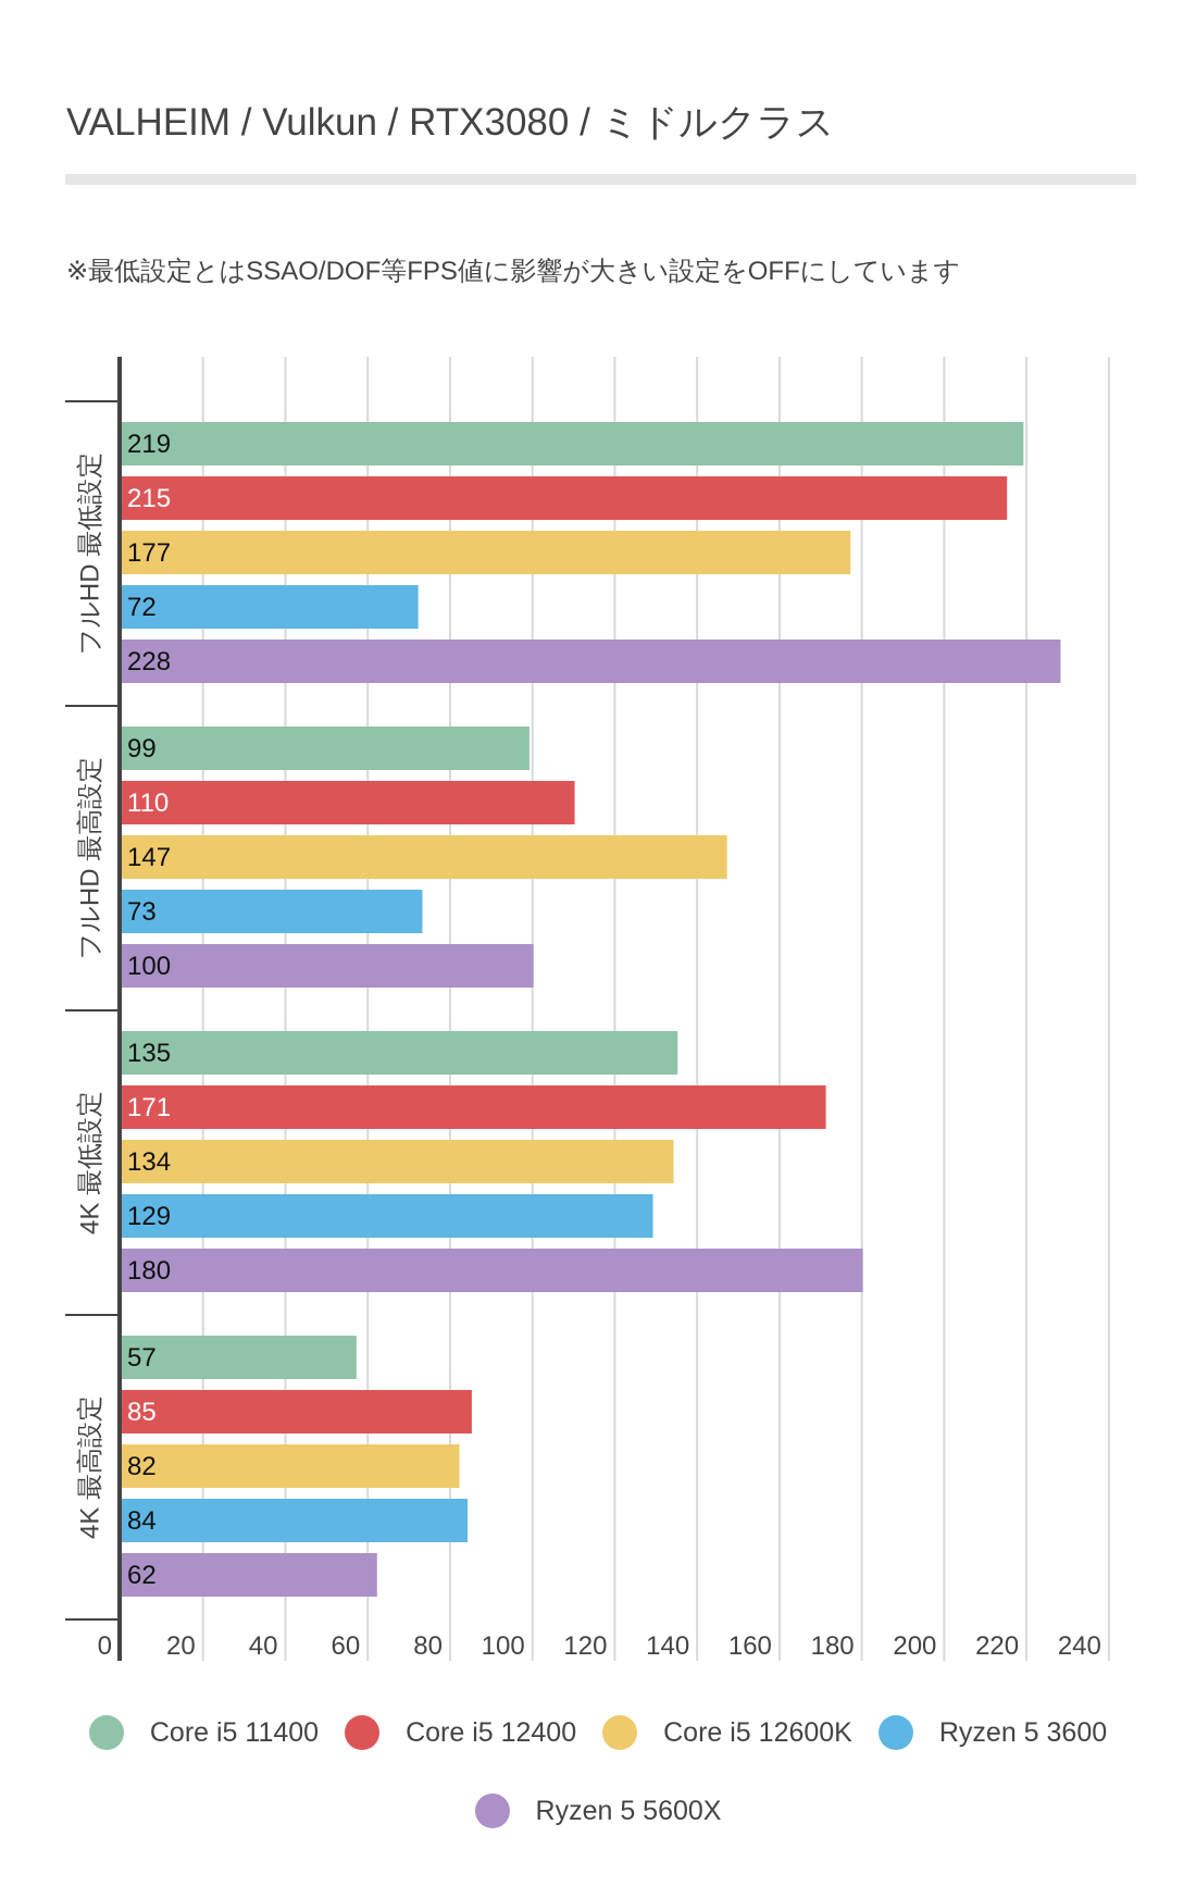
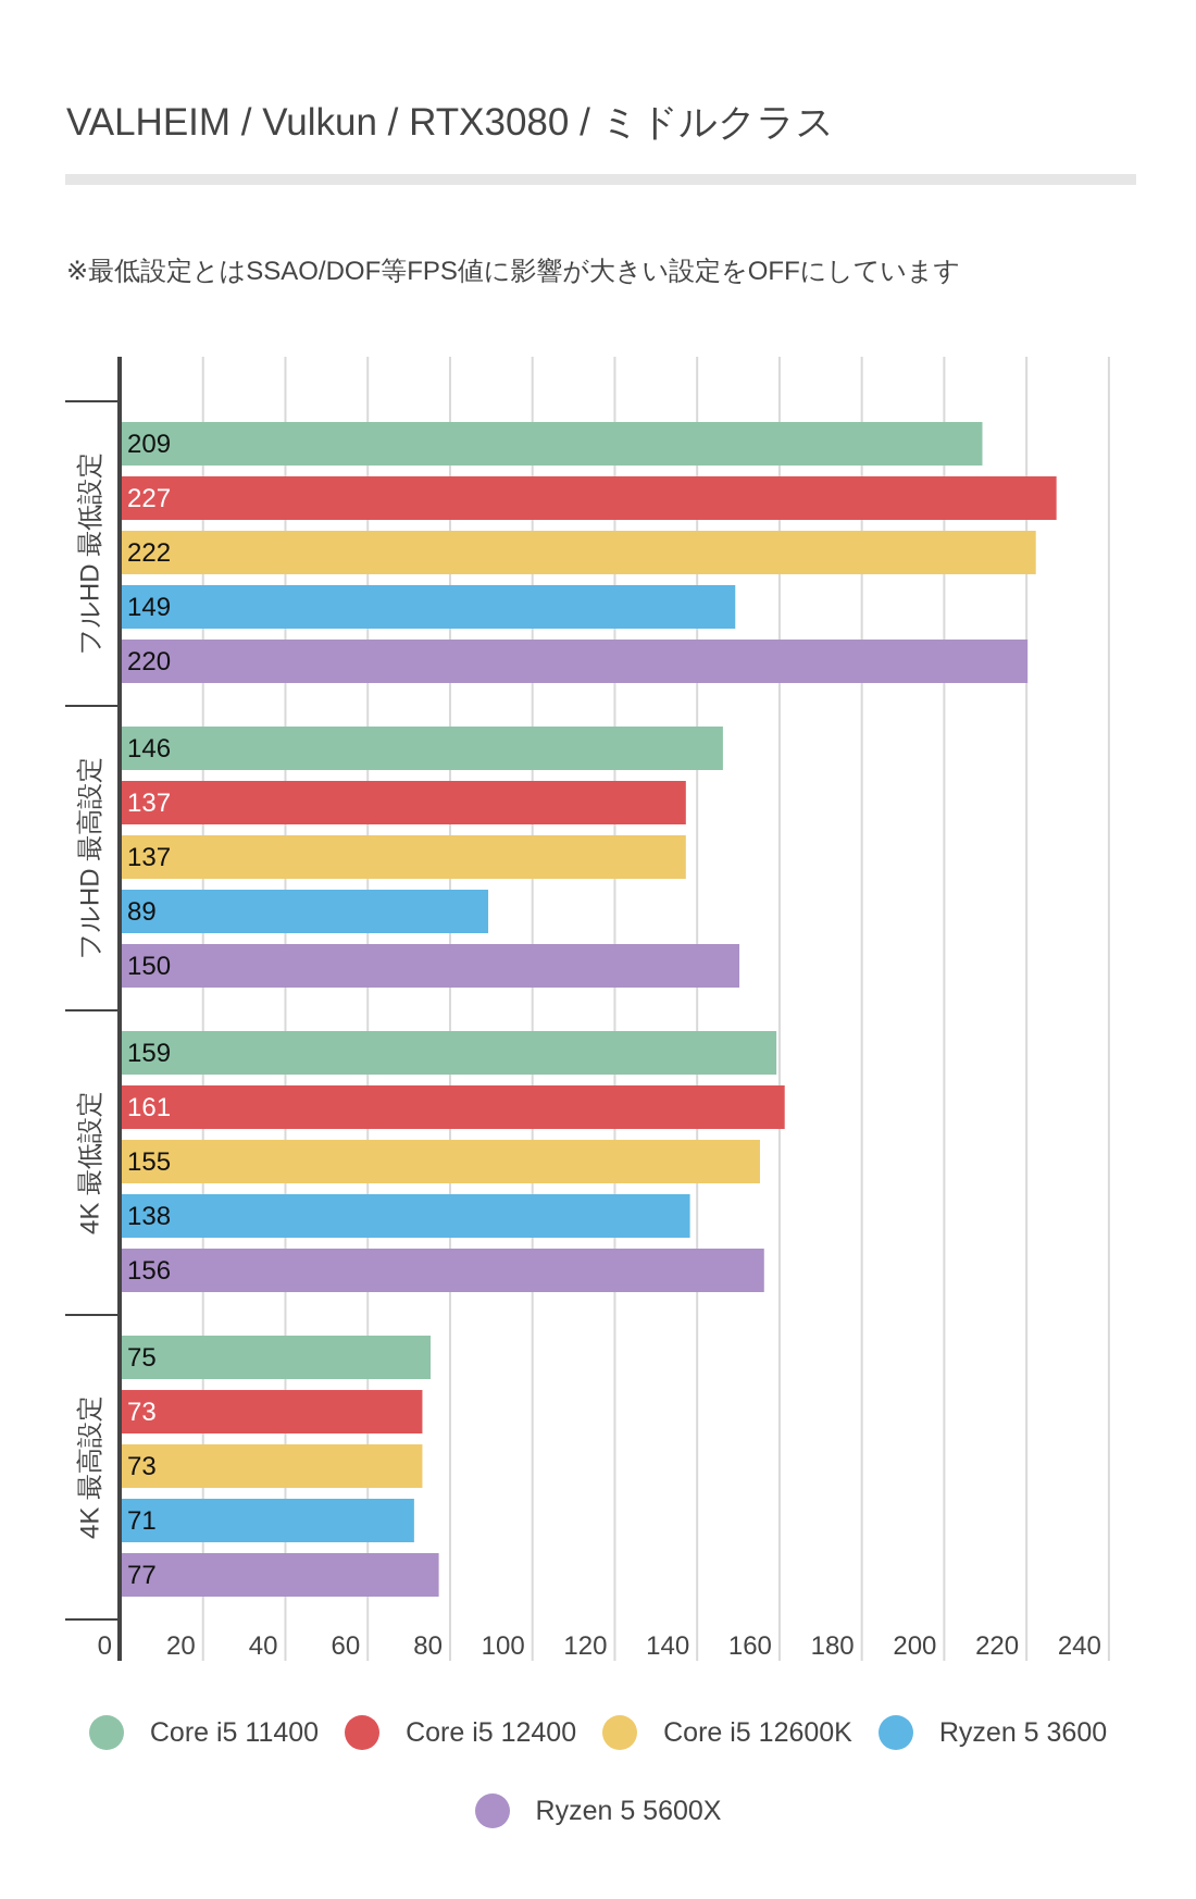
Core i5 11400/フルHD 最低設定: 219 -> 209
Core i5 12400/フルHD 最低設定: 215 -> 227
Core i5 12600K/フルHD 最低設定: 177 -> 222
Ryzen 5 3600/フルHD 最低設定: 72 -> 149
Ryzen 5 5600X/フルHD 最低設定: 228 -> 220
Core i5 11400/フルHD 最高設定: 99 -> 146
Core i5 12400/フルHD 最高設定: 110 -> 137
Core i5 12600K/フルHD 最高設定: 147 -> 137
Ryzen 5 3600/フルHD 最高設定: 73 -> 89
Ryzen 5 5600X/フルHD 最高設定: 100 -> 150
Core i5 11400/4K 最低設定: 135 -> 159
Core i5 12400/4K 最低設定: 171 -> 161
Core i5 12600K/4K 最低設定: 134 -> 155
Ryzen 5 3600/4K 最低設定: 129 -> 138
Ryzen 5 5600X/4K 最低設定: 180 -> 156
Core i5 11400/4K 最高設定: 57 -> 75
Core i5 12400/4K 最高設定: 85 -> 73
Core i5 12600K/4K 最高設定: 82 -> 73
Ryzen 5 3600/4K 最高設定: 84 -> 71
Ryzen 5 5600X/4K 最高設定: 62 -> 77
